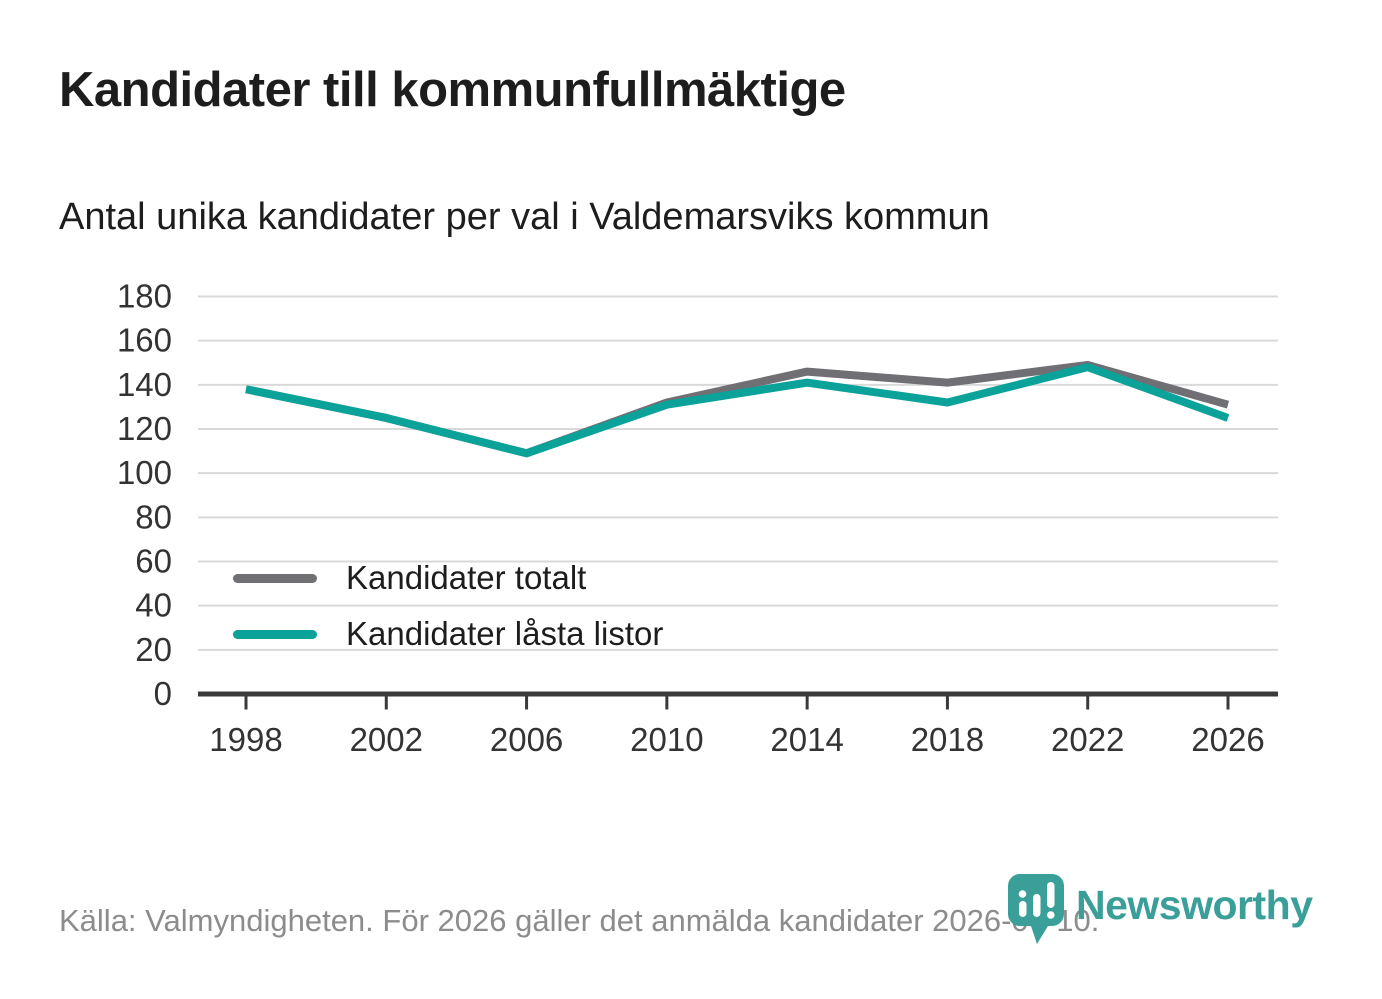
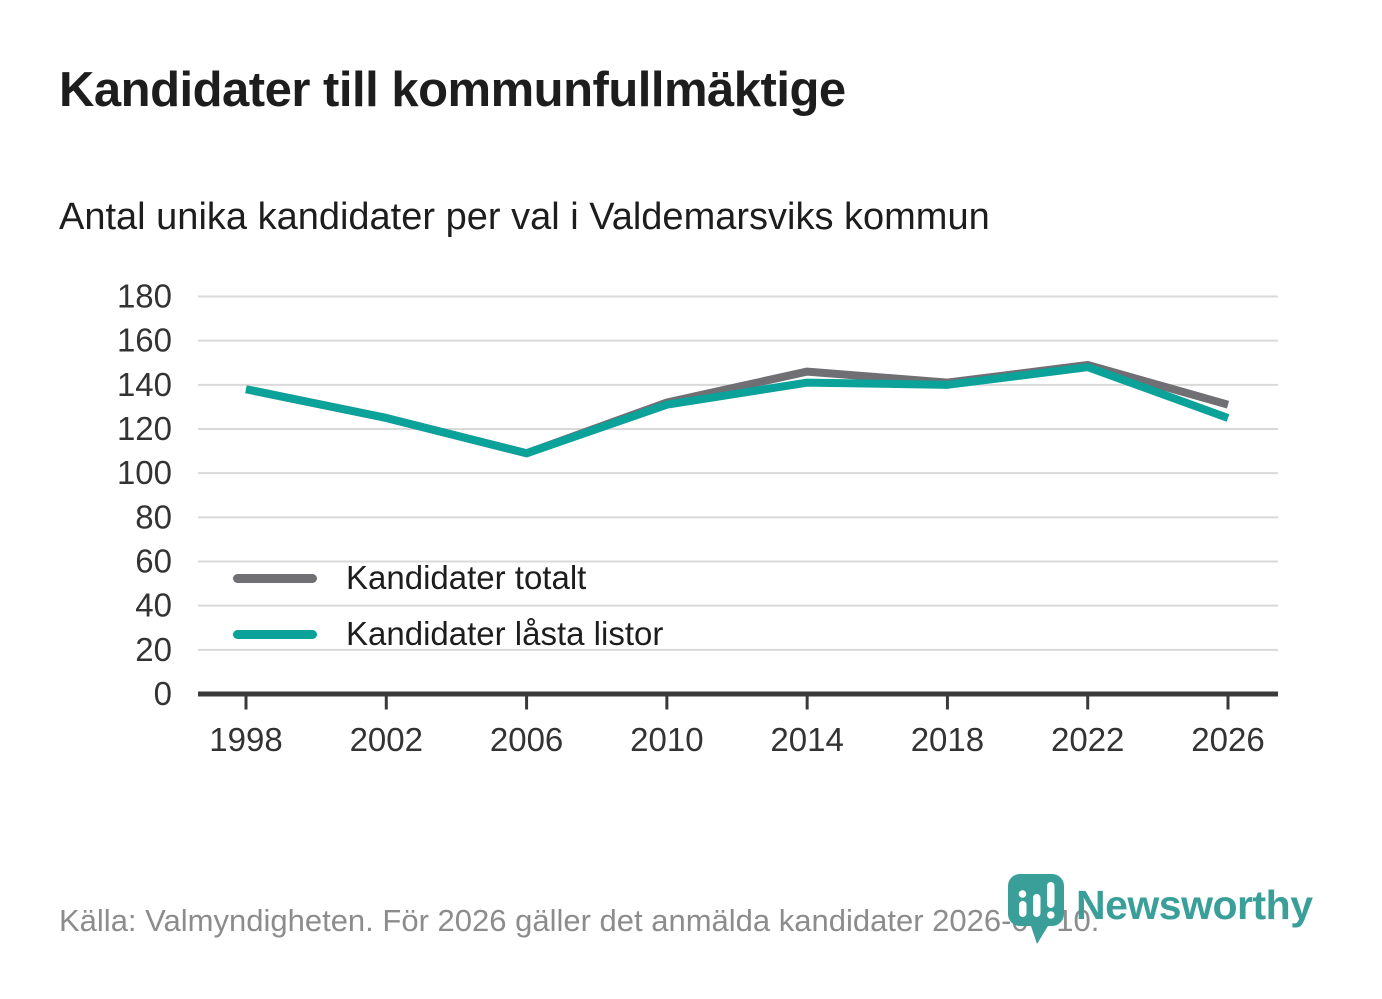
Kandidater låsta listor/2018: 132 -> 140
